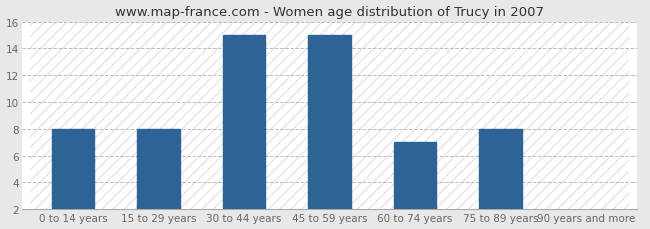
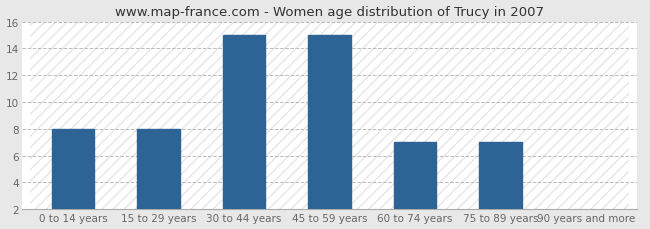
75 to 89 years: 8 -> 7
